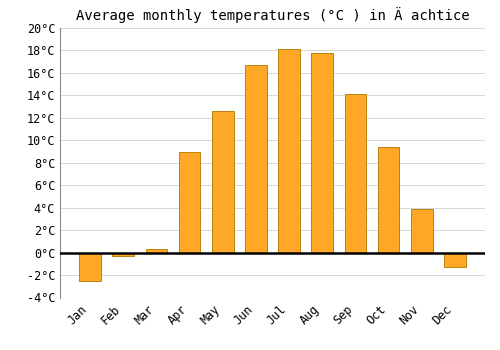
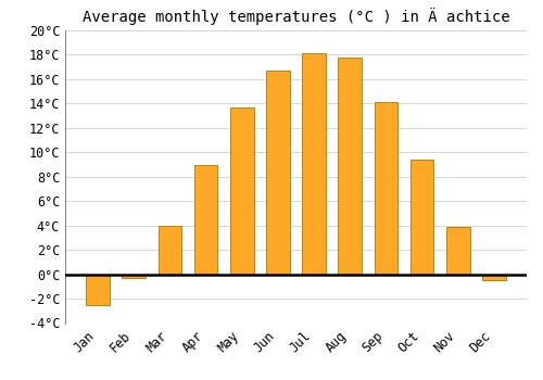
Mar: 0.3°C -> 4.0°C
May: 12.6°C -> 13.7°C
Dec: -1.3°C -> -0.5°C
